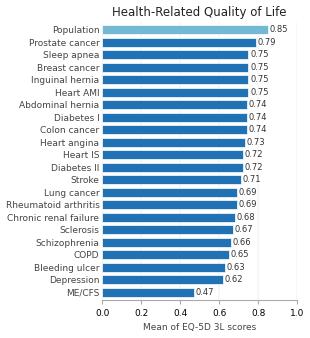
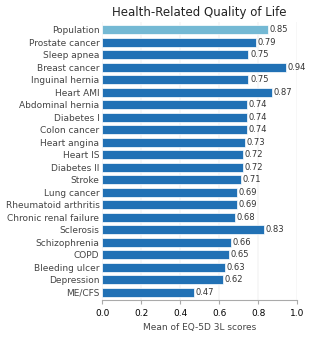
Breast cancer: 0.75 -> 0.94
Heart AMI: 0.75 -> 0.87
Sclerosis: 0.67 -> 0.83
